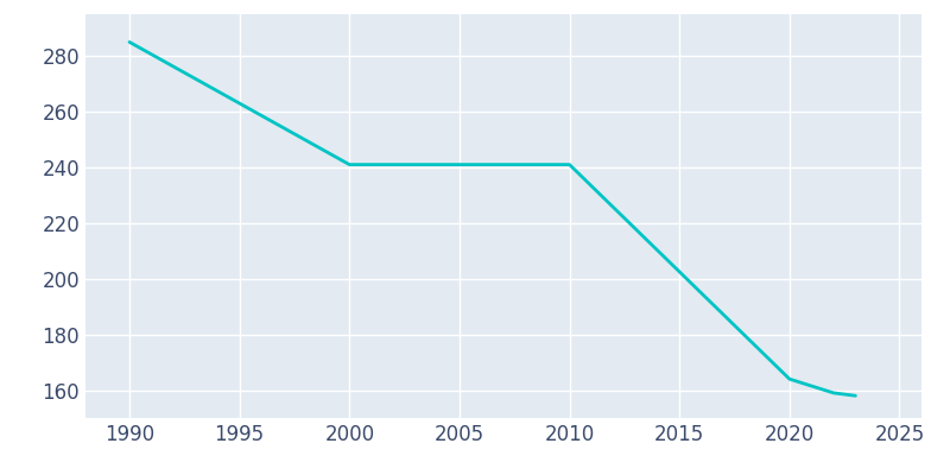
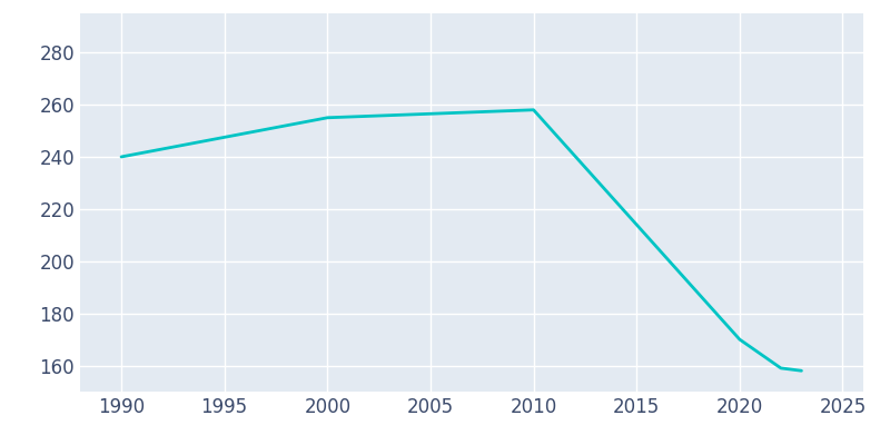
1990: 285 -> 240
2000: 241 -> 255
2010: 241 -> 258
2020: 164 -> 170
